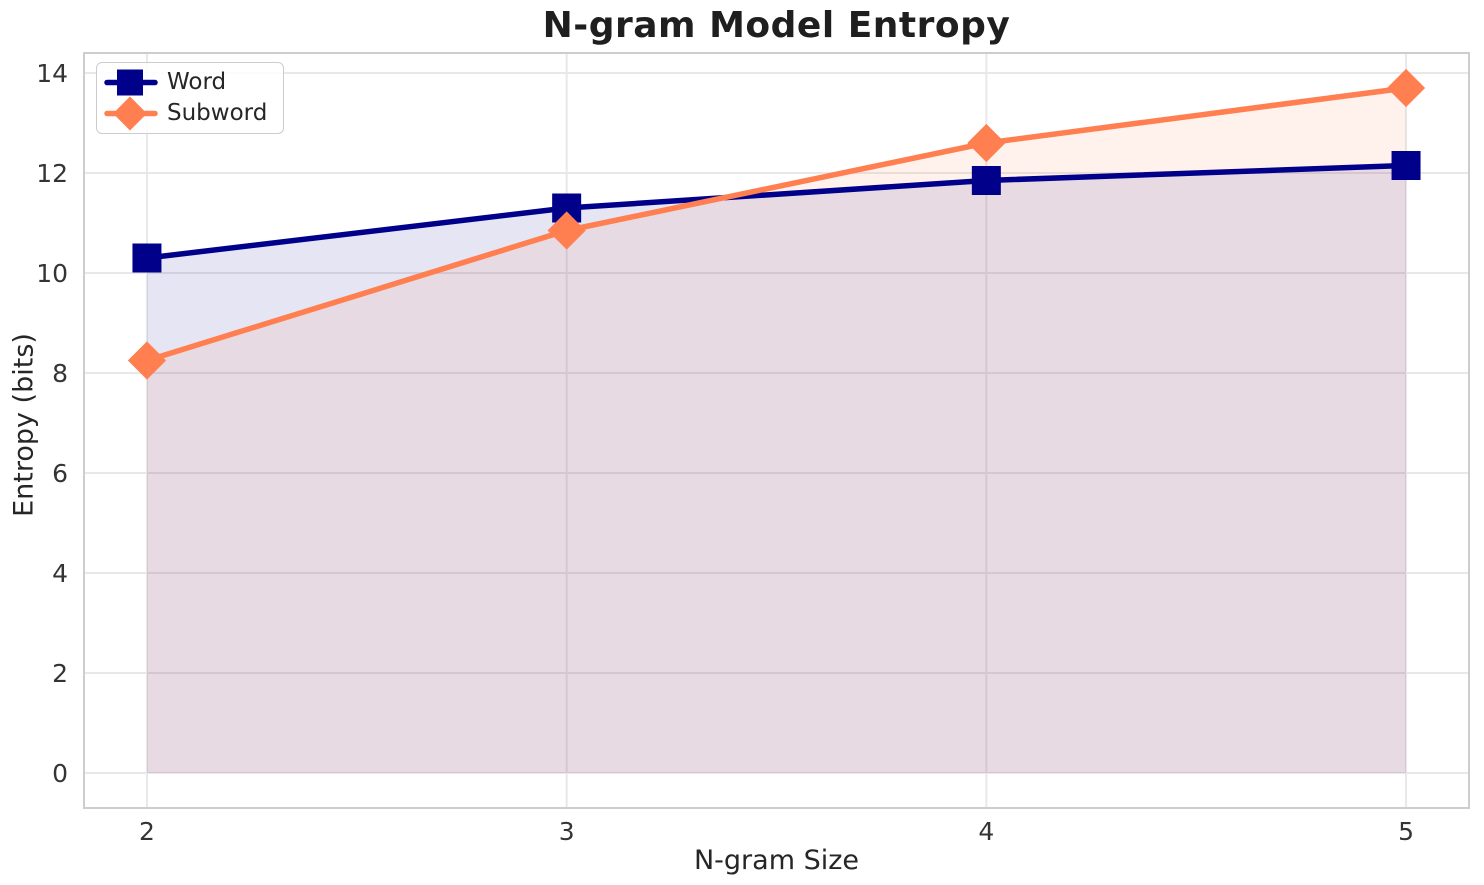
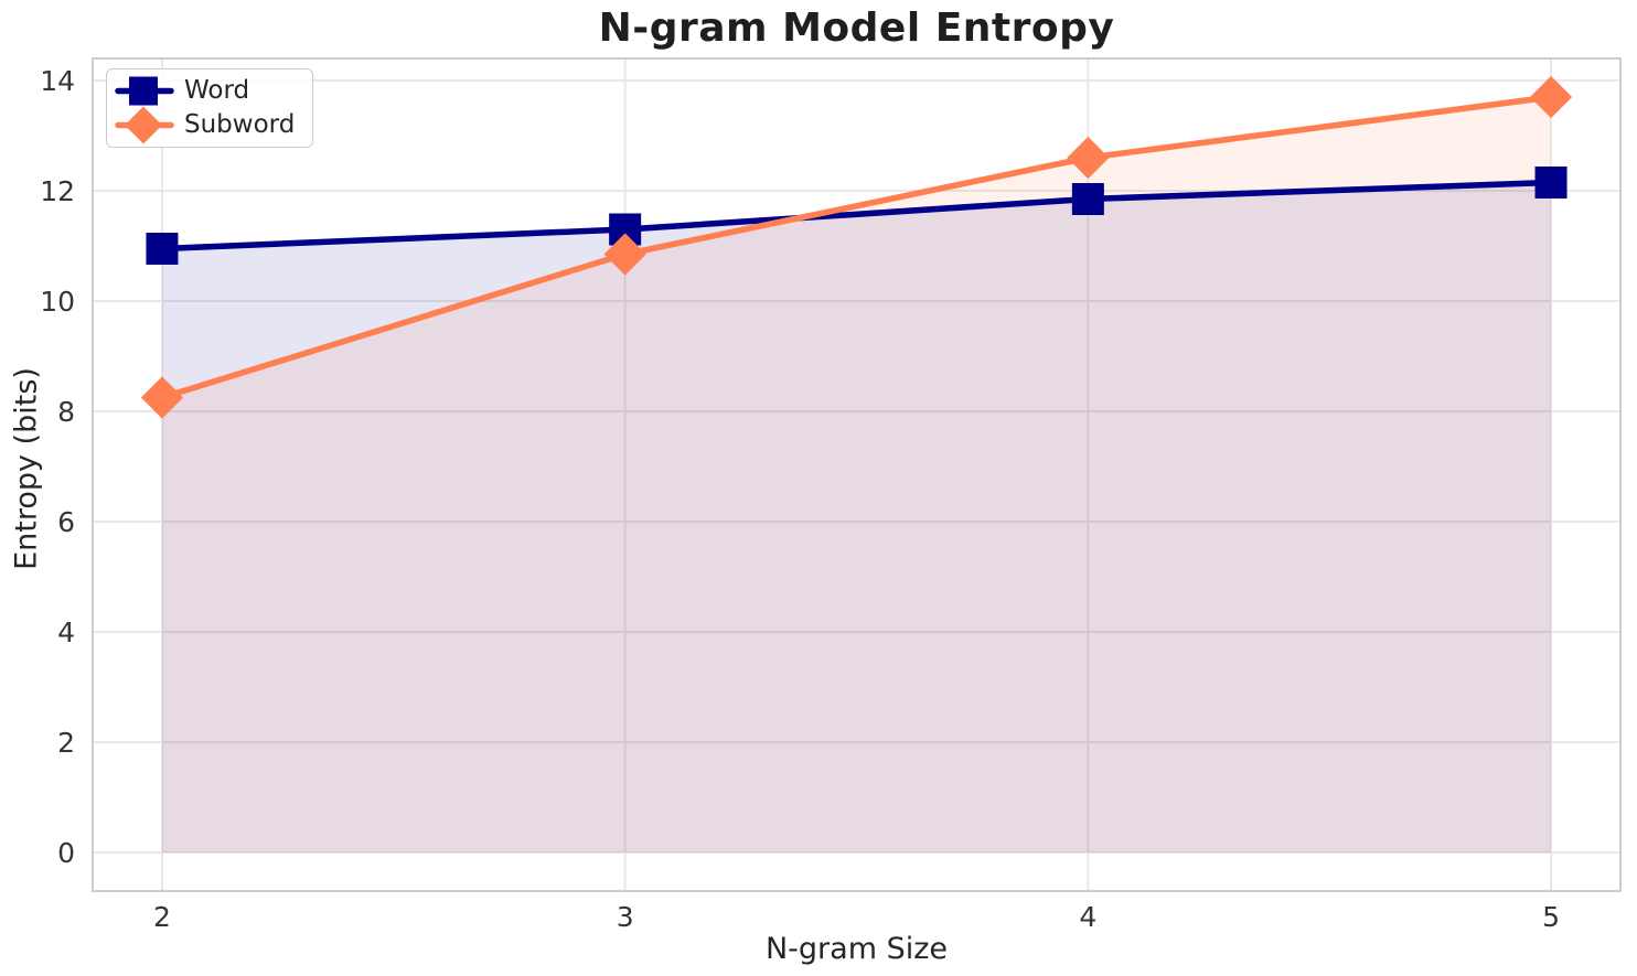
Word/2: 10.3 -> 10.9
